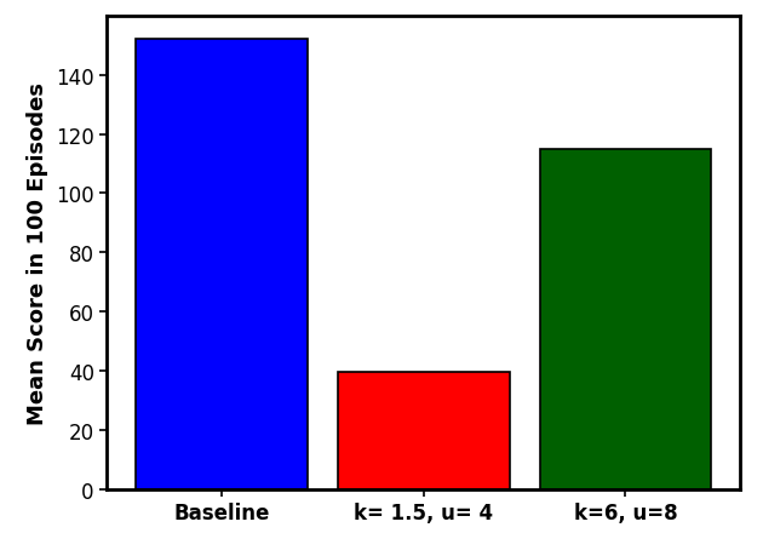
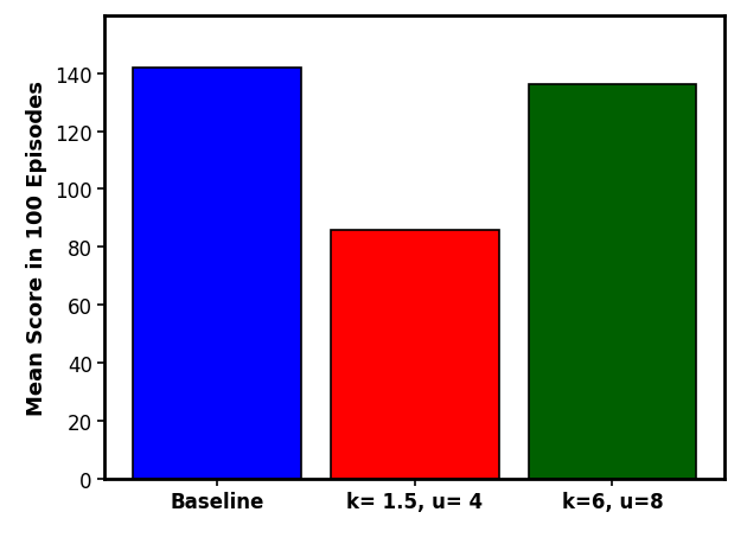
Baseline: 152.0 -> 142.0
k= 1.5, u= 4: 39.5 -> 86.0
k=6, u=8: 115.0 -> 136.0
